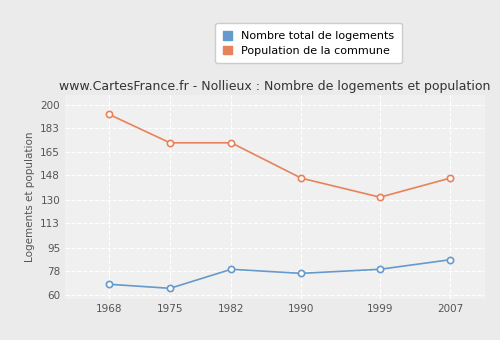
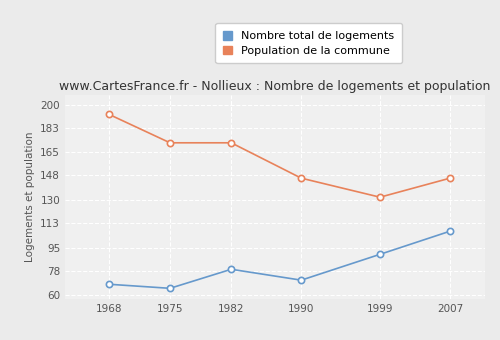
Nombre total de logements/1990: 76 -> 71
Nombre total de logements/1999: 79 -> 90
Nombre total de logements/2007: 86 -> 107
